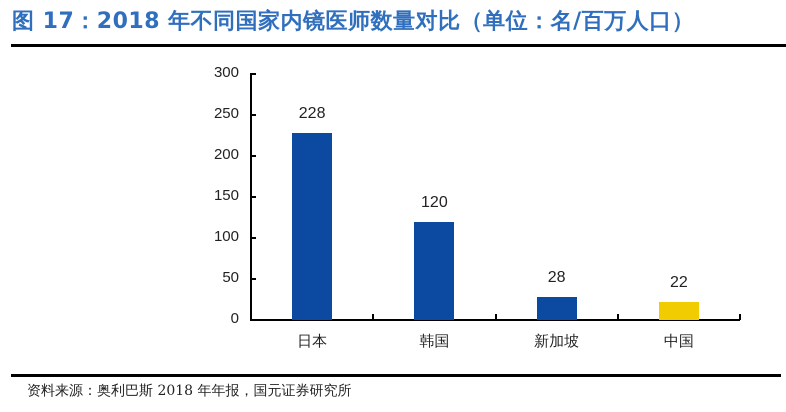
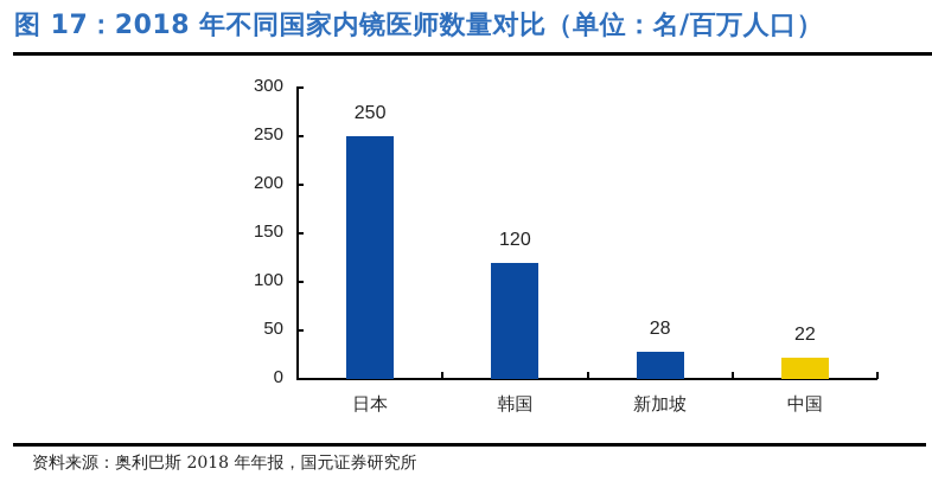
日本: 228 -> 250
